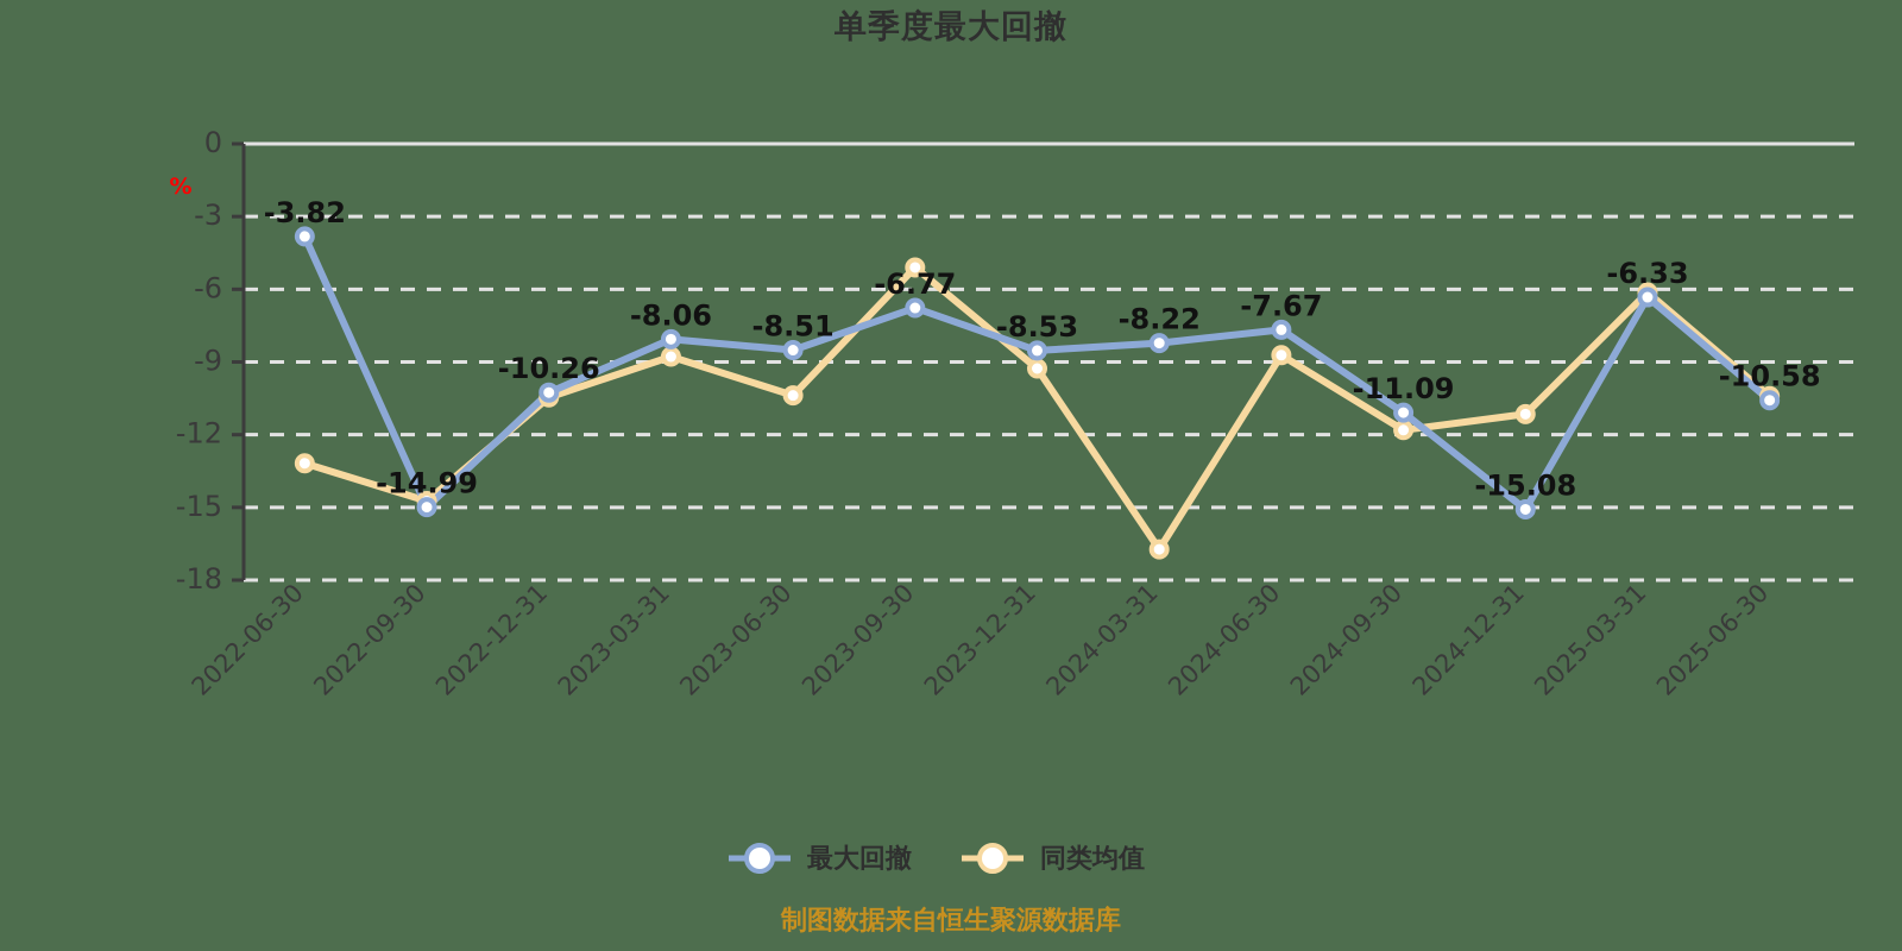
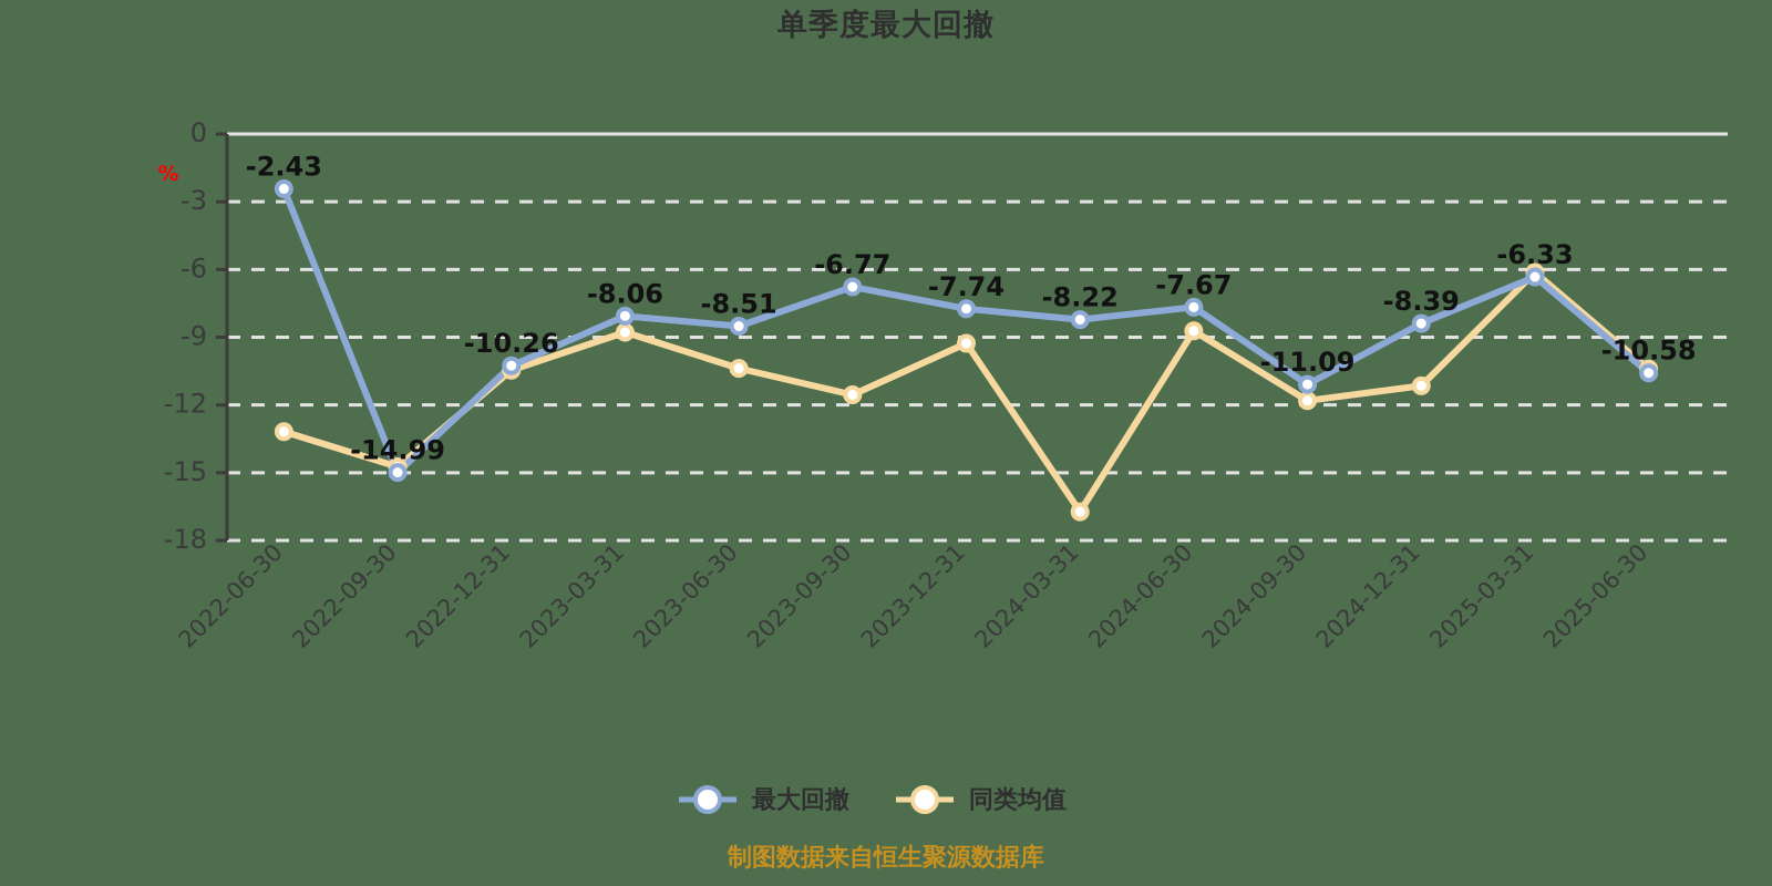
最大回撤/2022-06-30: -3.82 -> -2.43
同类均值/2023-09-30: -5.1 -> -11.6
最大回撤/2023-12-31: -8.53 -> -7.74
最大回撤/2024-12-31: -15.08 -> -8.39
